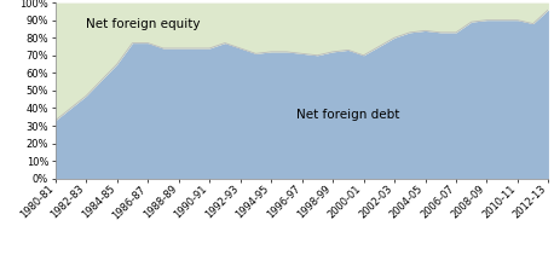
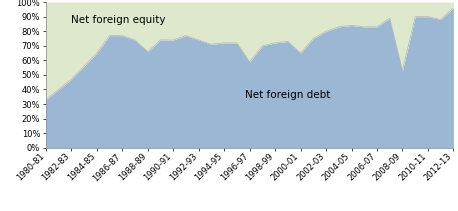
1988-89: 74% -> 66%
1996-97: 71% -> 59%
2000-01: 70% -> 65%
2008-09: 90% -> 53%
